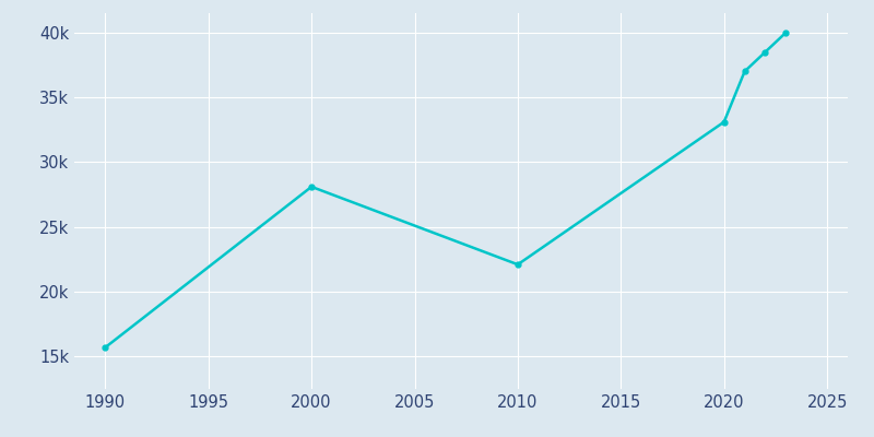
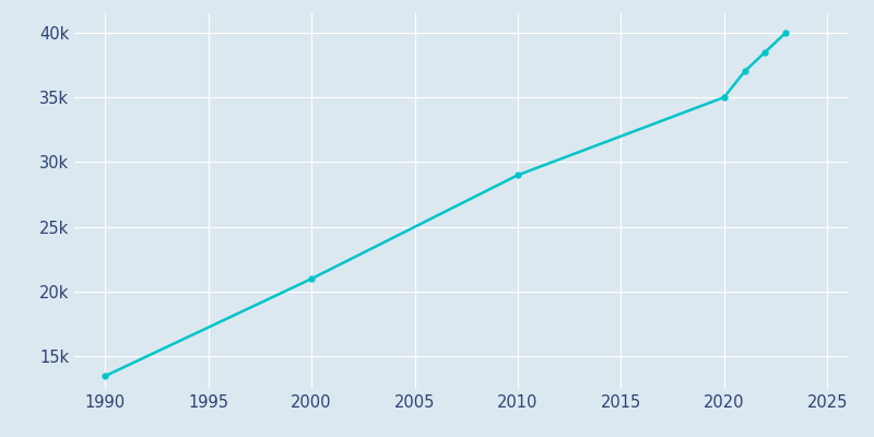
1990: 15.7k -> 13.5k
2000: 28.1k -> 21.0k
2010: 22.1k -> 29.0k
2020: 33.1k -> 35.0k
